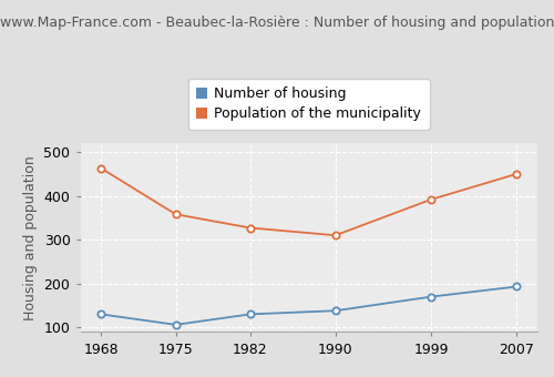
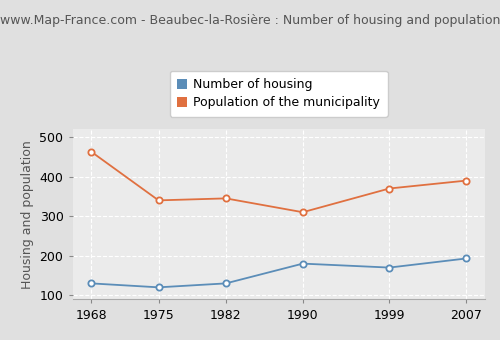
Number of housing/1975: 106 -> 120
Population of the municipality/1975: 358 -> 340
Population of the municipality/1982: 327 -> 345
Number of housing/1990: 138 -> 180
Population of the municipality/1999: 392 -> 370
Population of the municipality/2007: 450 -> 390
